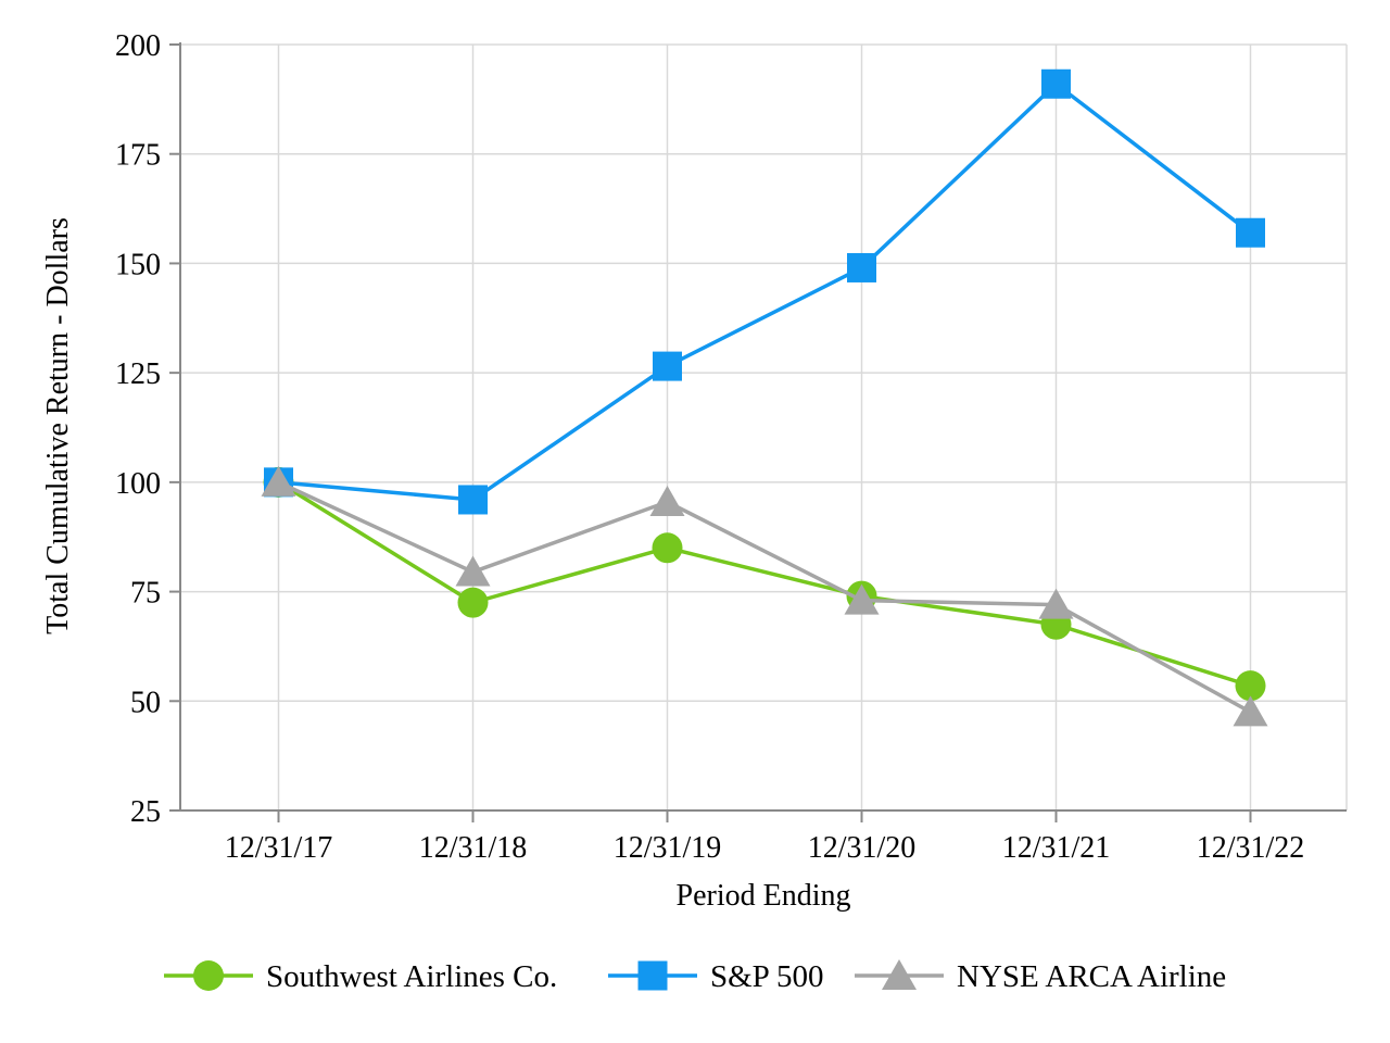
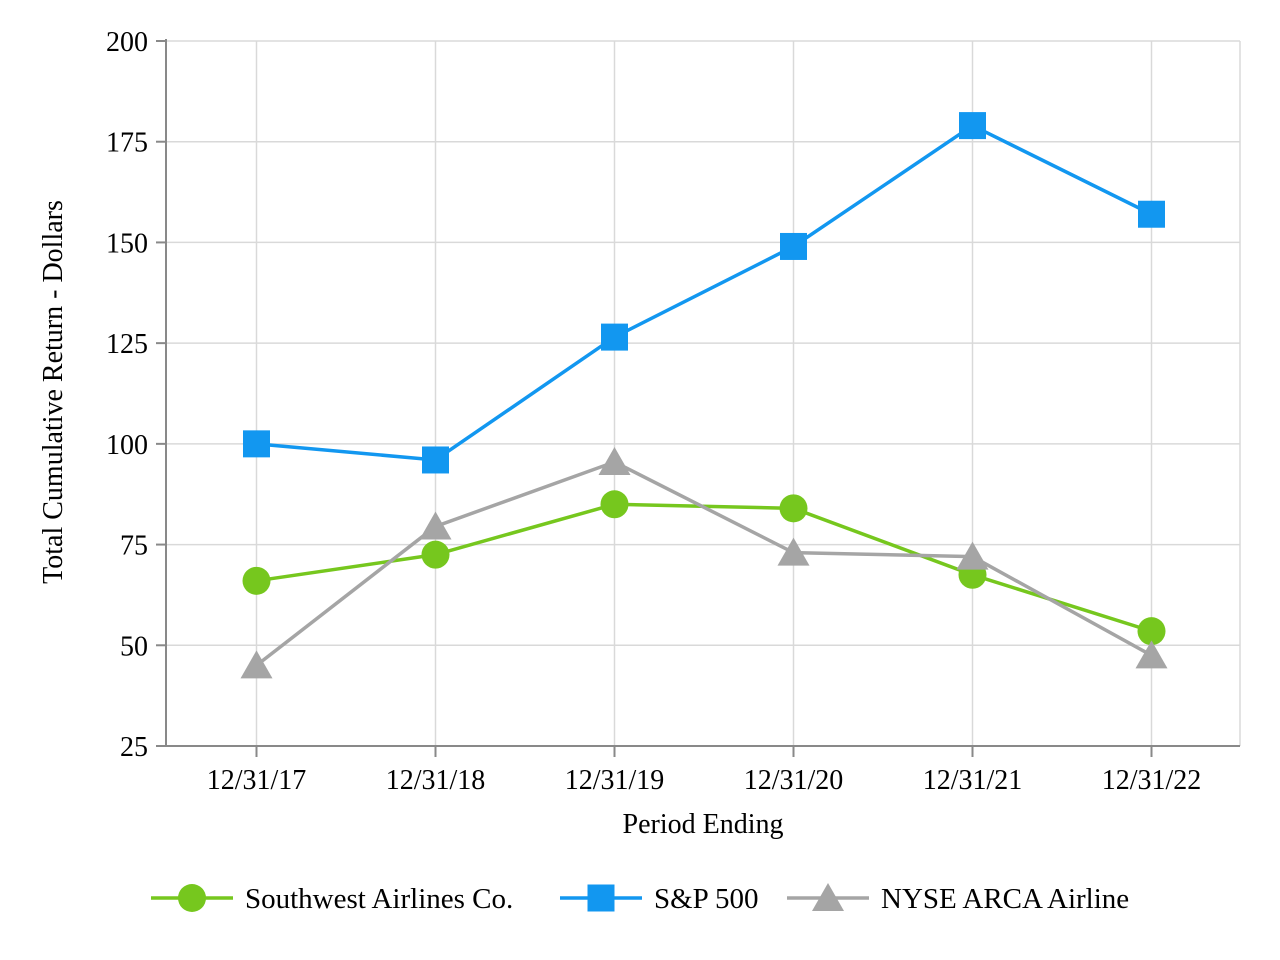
Southwest Airlines Co./12/31/17: 100 -> 66
NYSE ARCA Airline/12/31/17: 100 -> 45
Southwest Airlines Co./12/31/20: 74 -> 84
S&P 500/12/31/21: 191 -> 179
